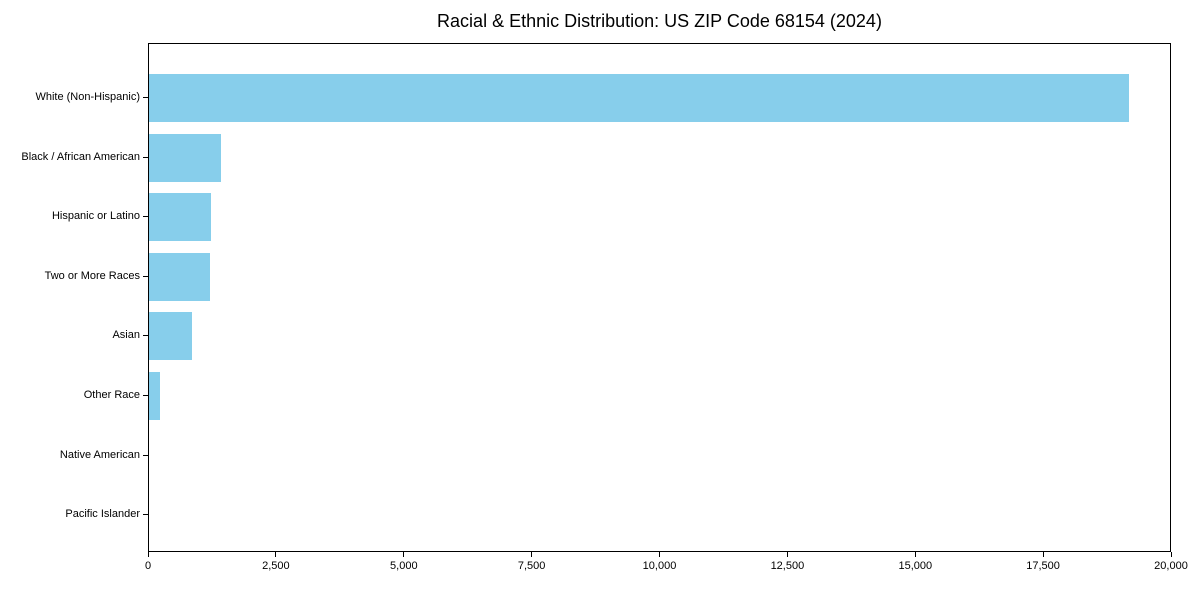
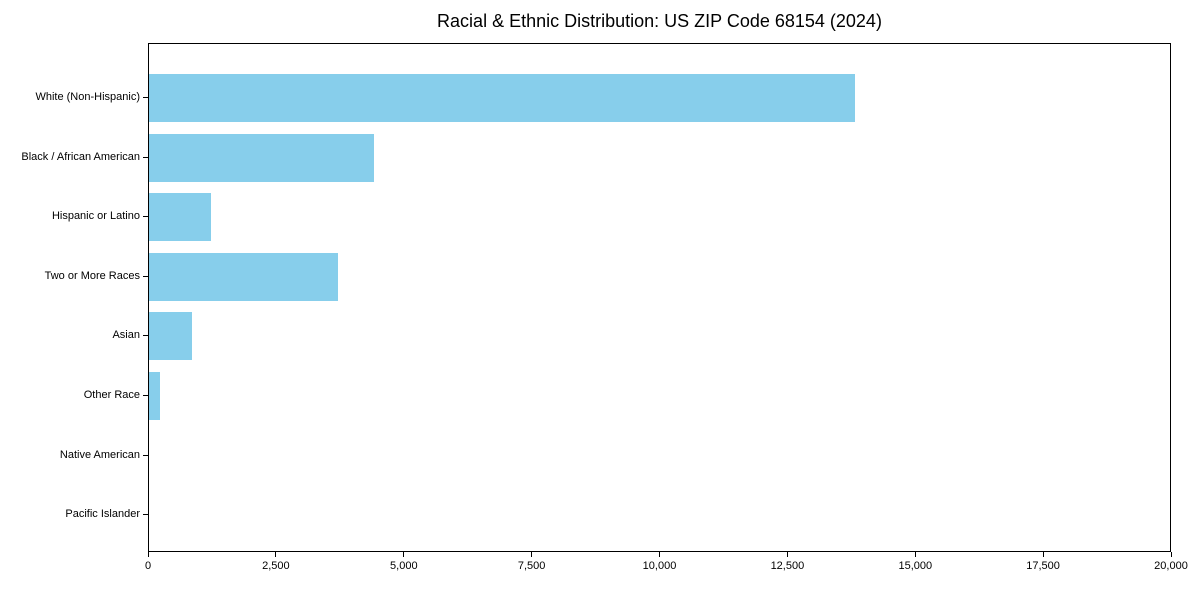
White (Non-Hispanic): 19200 -> 13800
Black / African American: 1400 -> 4400
Two or More Races: 1200 -> 3700
